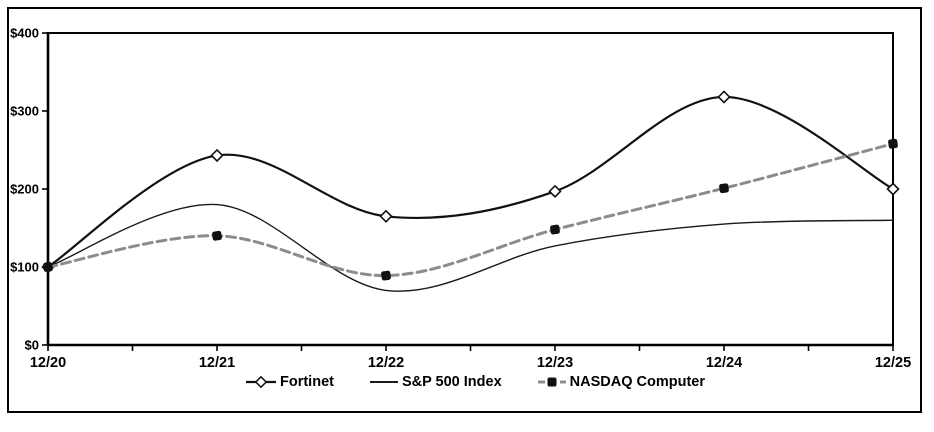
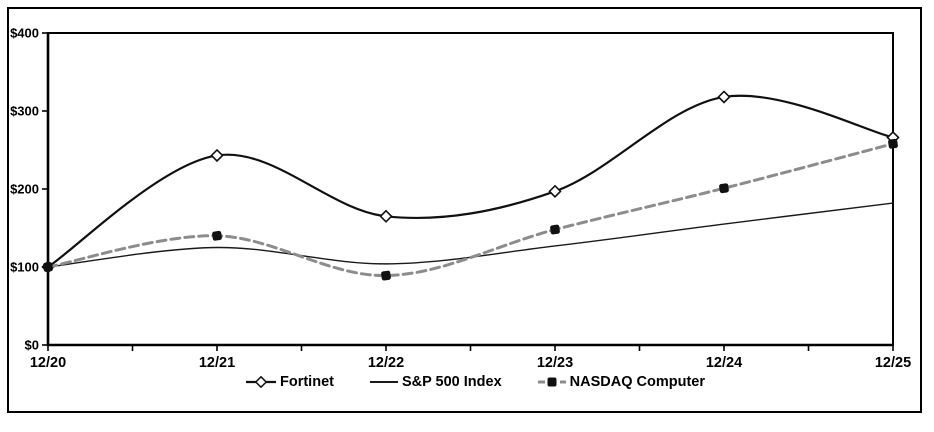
S&P 500 Index/12/21: $180 -> $120
S&P 500 Index/12/22: $70 -> $100
Fortinet/12/25: $200 -> $270
S&P 500 Index/12/25: $160 -> $180
